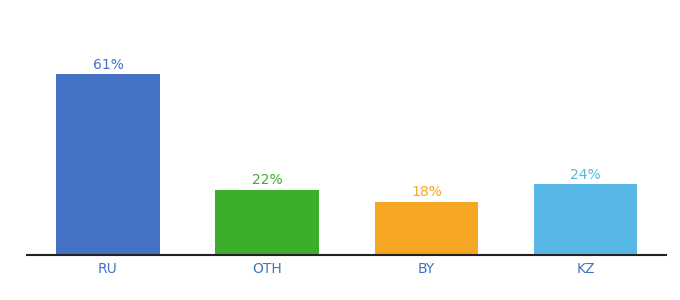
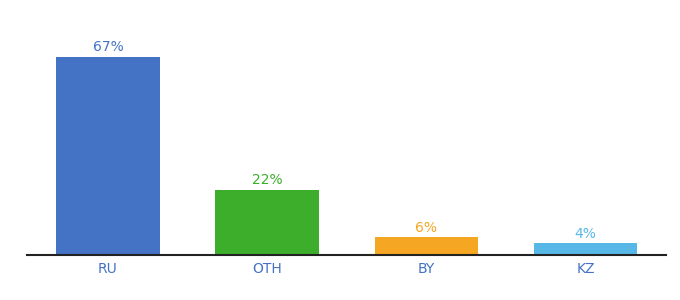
RU: 61% -> 67%
BY: 18% -> 6%
KZ: 24% -> 4%
